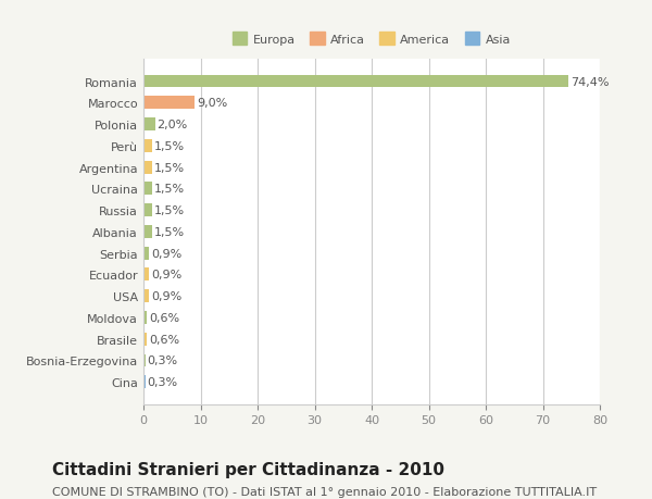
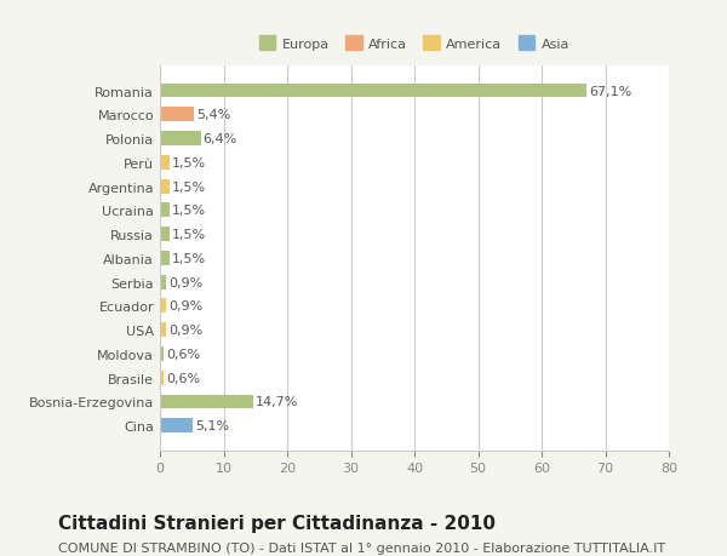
Romania: 74,4% -> 67,1%
Marocco: 9,0% -> 5,4%
Polonia: 2,0% -> 6,4%
Bosnia-Erzegovina: 0,3% -> 14,7%
Cina: 0,3% -> 5,1%
